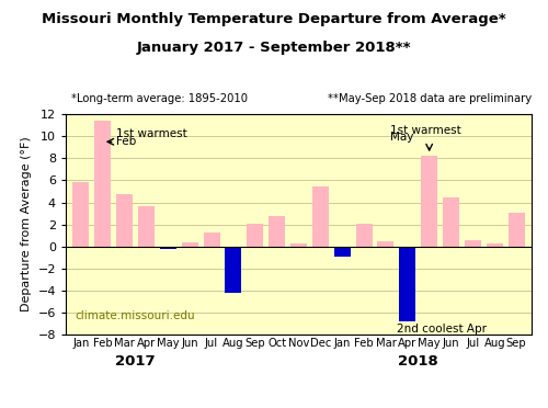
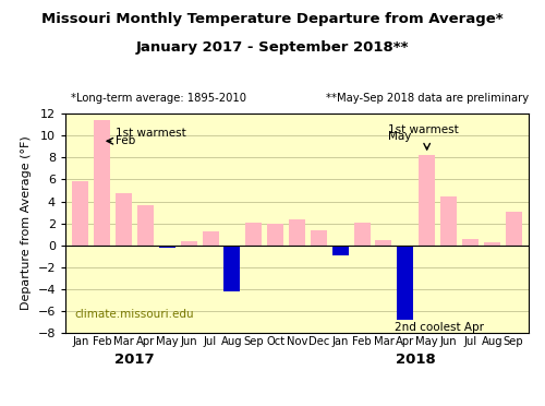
Oct: 2.8 -> 2.0
Nov: 0.3 -> 2.4
Dec: 5.4 -> 1.4
